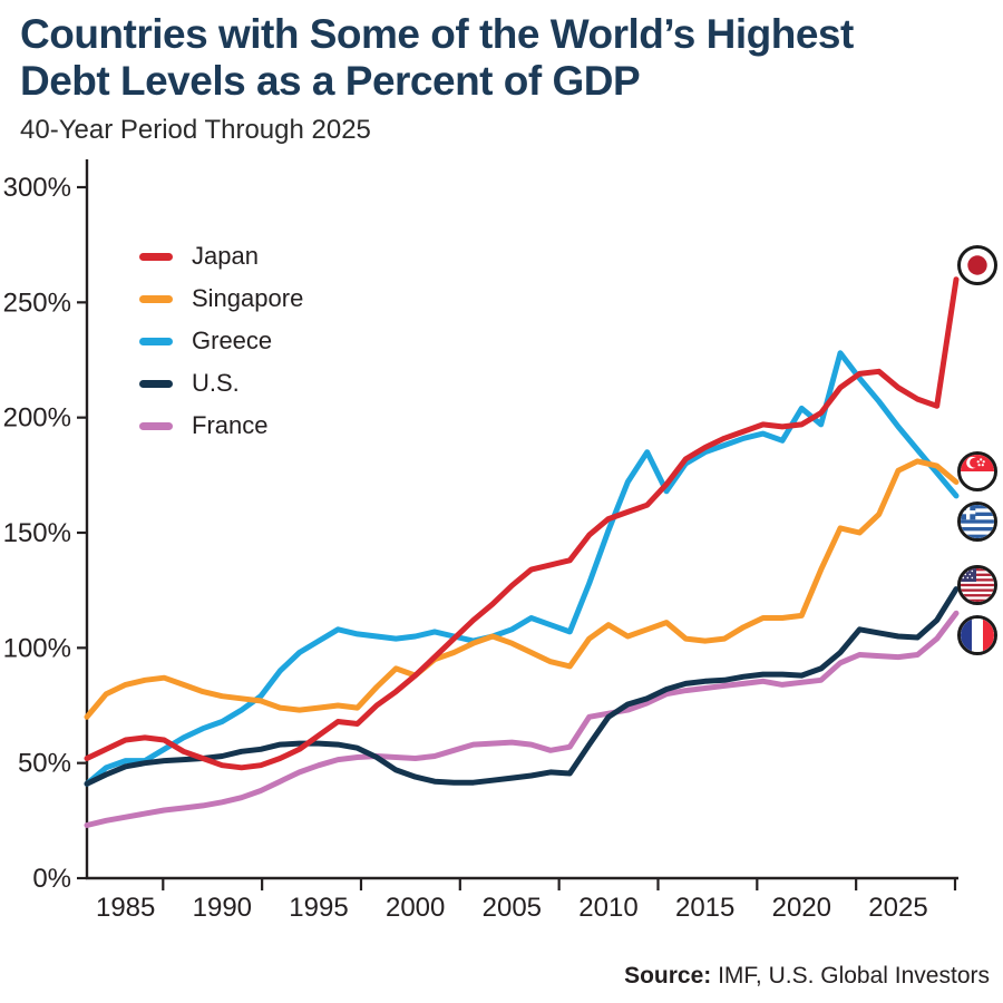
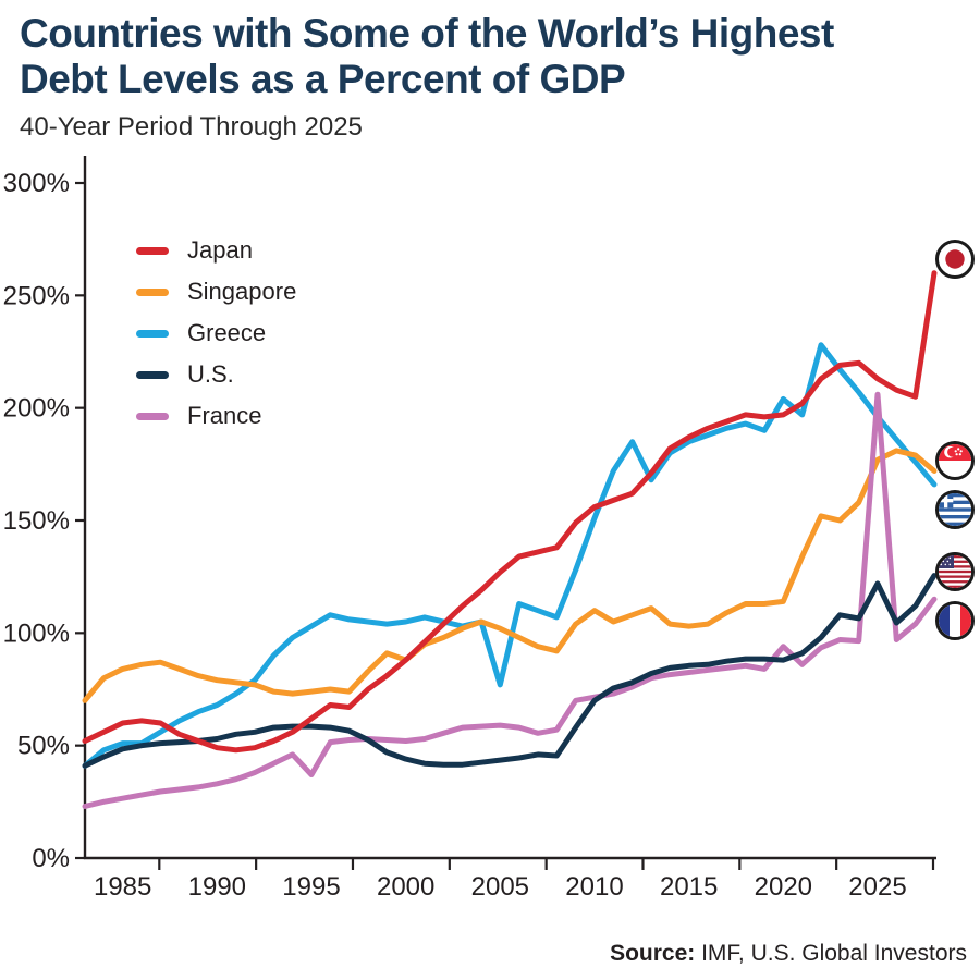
France/1995: 49% -> 37%
Greece/2005: 108% -> 77%
France/2020: 85% -> 94%
U.S./2025: 105% -> 122%
France/2025: 96% -> 206%
